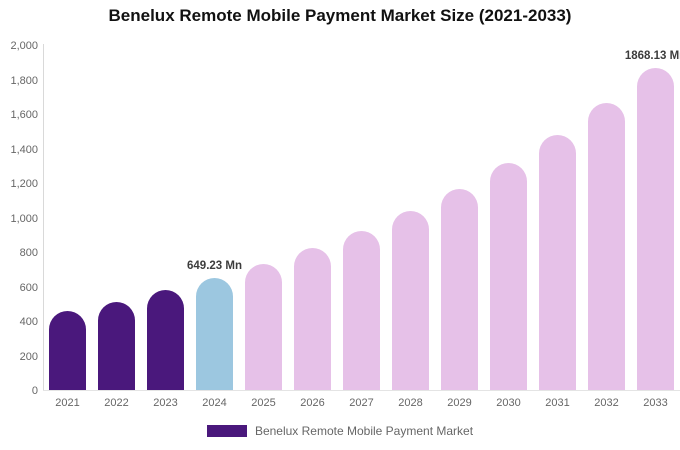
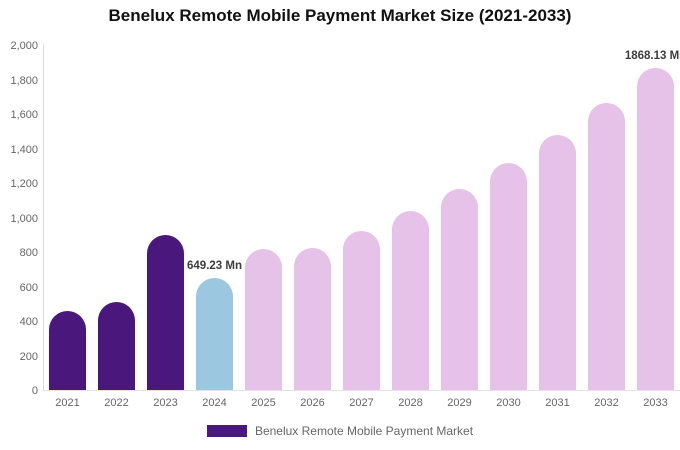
2023: 580 -> 900
2025: 730 -> 820
